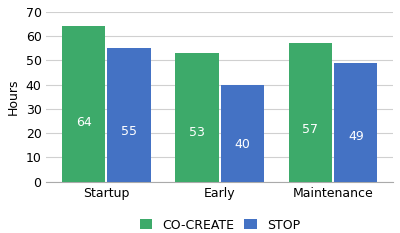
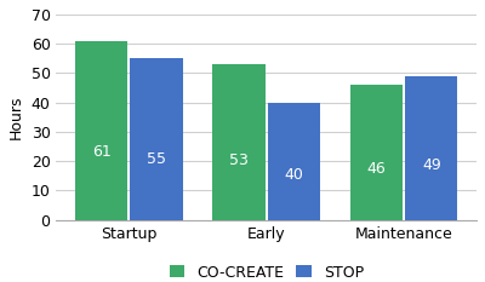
CO-CREATE/Startup: 64 -> 61
CO-CREATE/Maintenance: 57 -> 46
